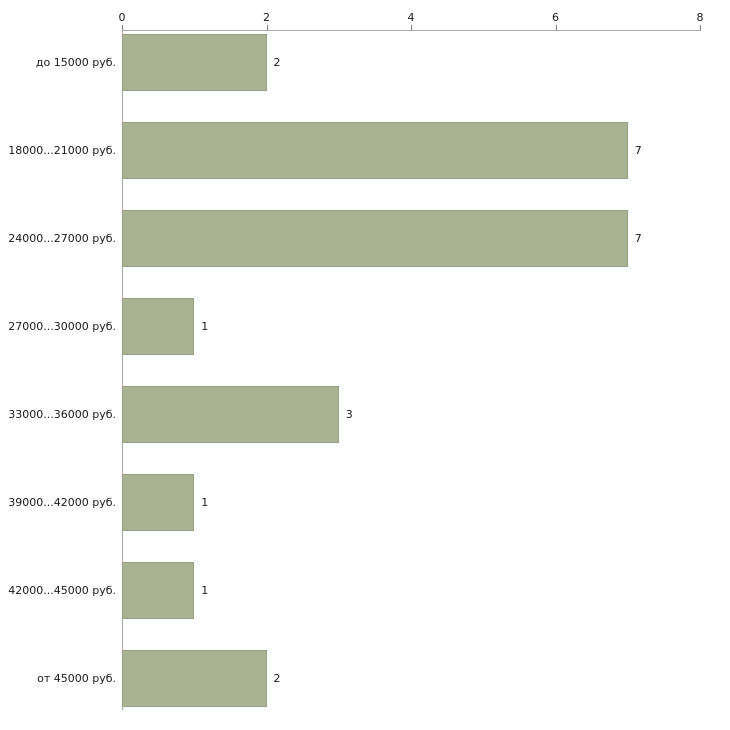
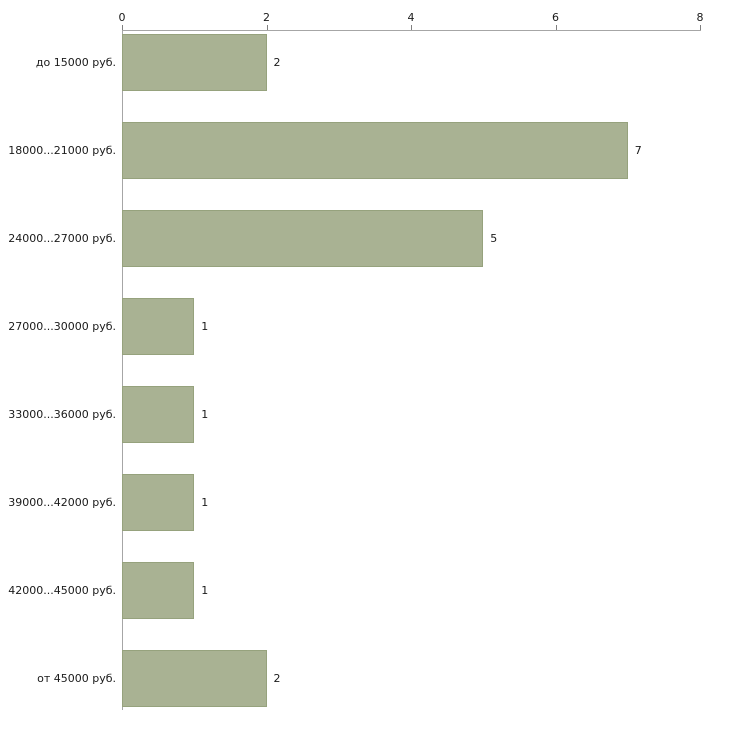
24000...27000 руб.: 7 -> 5
33000...36000 руб.: 3 -> 1
